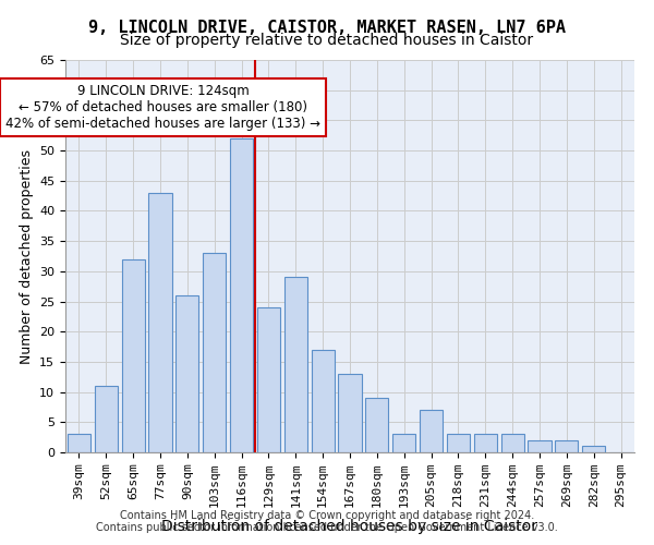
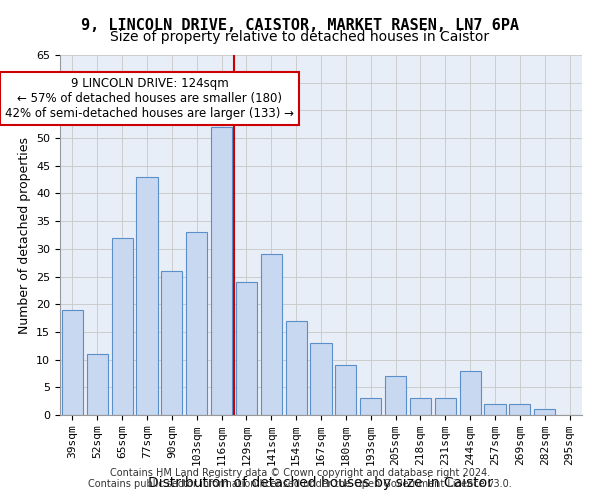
39sqm: 3 -> 19
244sqm: 3 -> 8
